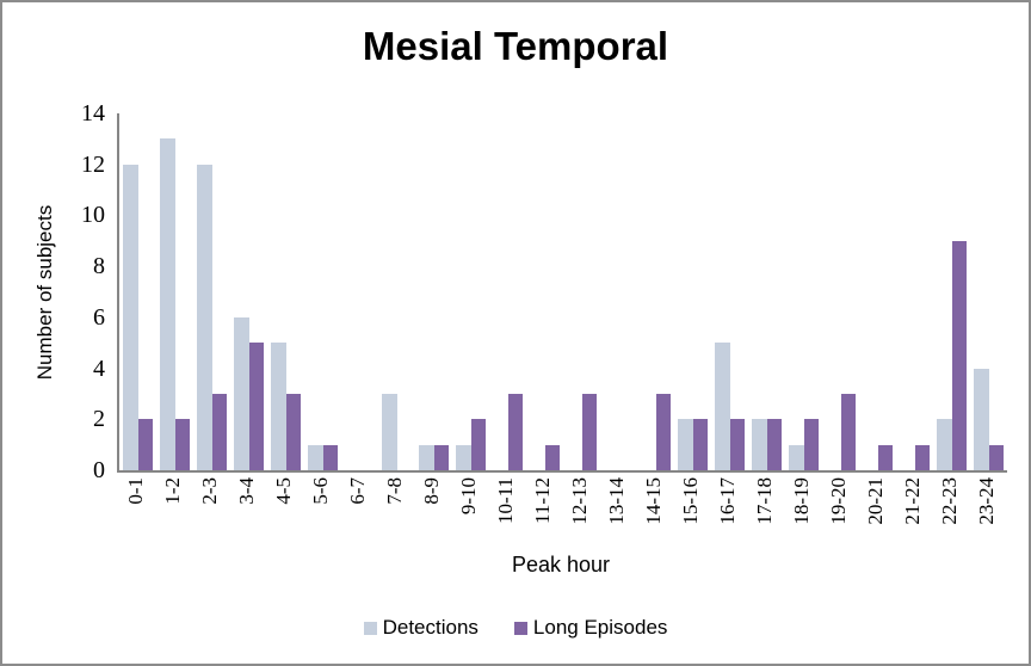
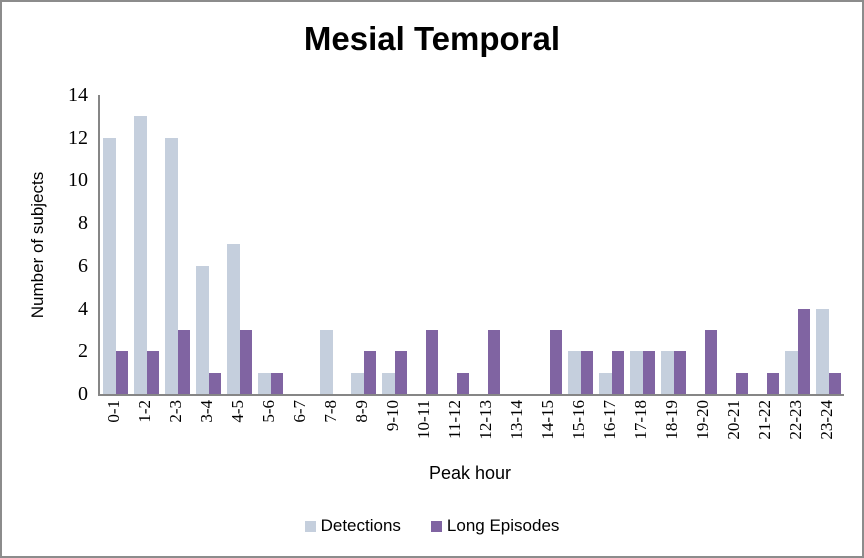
Long Episodes/3-4: 5 -> 1
Detections/4-5: 5 -> 7
Long Episodes/8-9: 1 -> 2
Detections/16-17: 5 -> 1
Detections/18-19: 1 -> 2
Long Episodes/22-23: 9 -> 4
